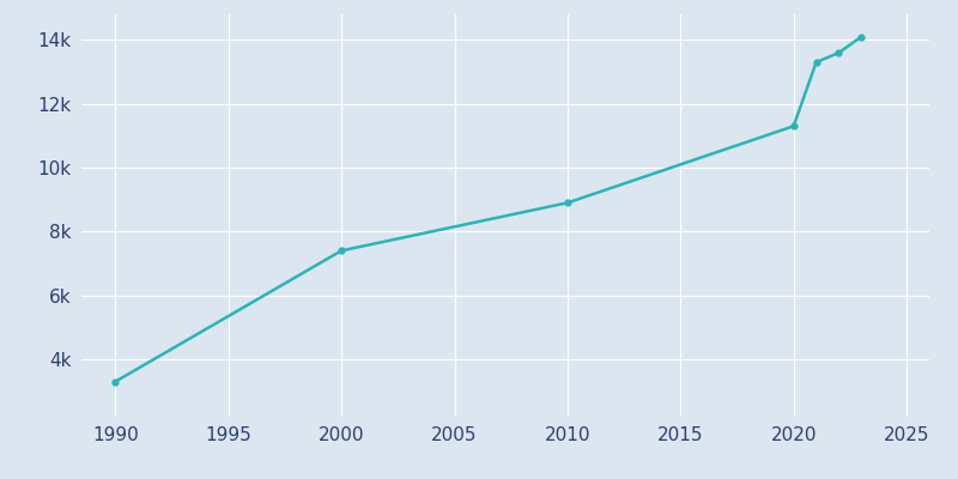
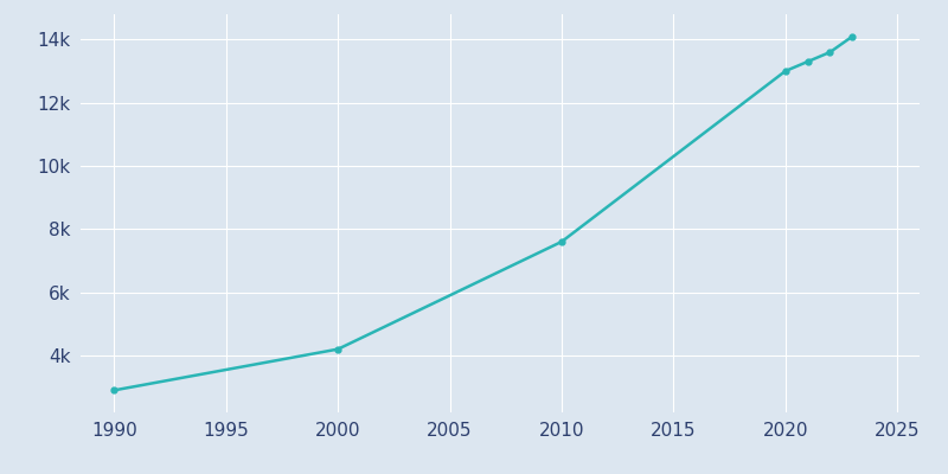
1990: 3.3k -> 2.9k
2000: 7.4k -> 4.2k
2010: 8.9k -> 7.6k
2020: 11.3k -> 13.0k
